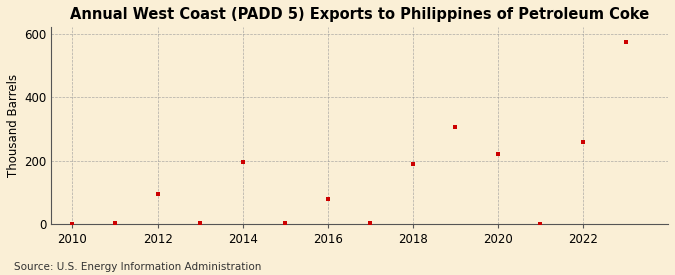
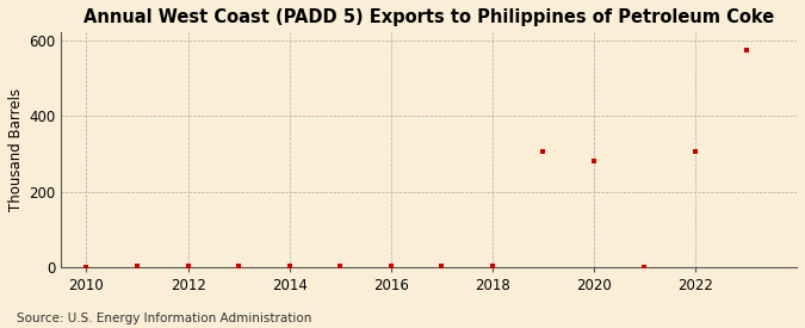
2012: 95 -> 2
2014: 195 -> 2
2016: 80 -> 2
2018: 190 -> 2
2020: 220 -> 280
2022: 260 -> 305
